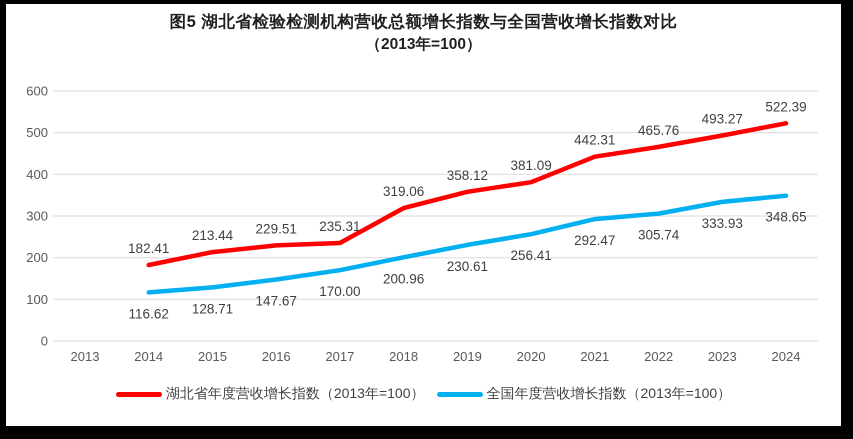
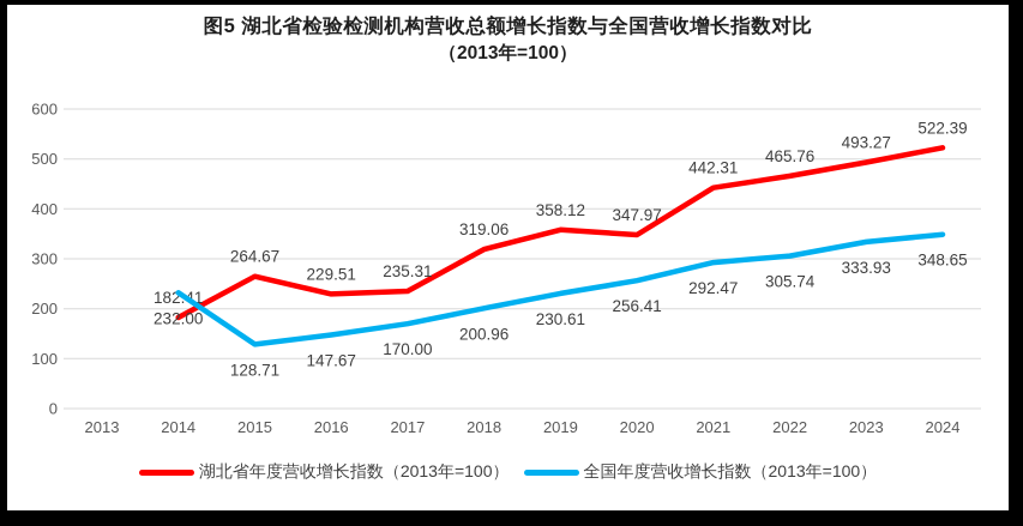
全国年度营收增长指数（2013年=100）/2014: 116.62 -> 232.00
湖北省年度营收增长指数（2013年=100）/2015: 213.44 -> 264.67
湖北省年度营收增长指数（2013年=100）/2020: 381.09 -> 347.97
